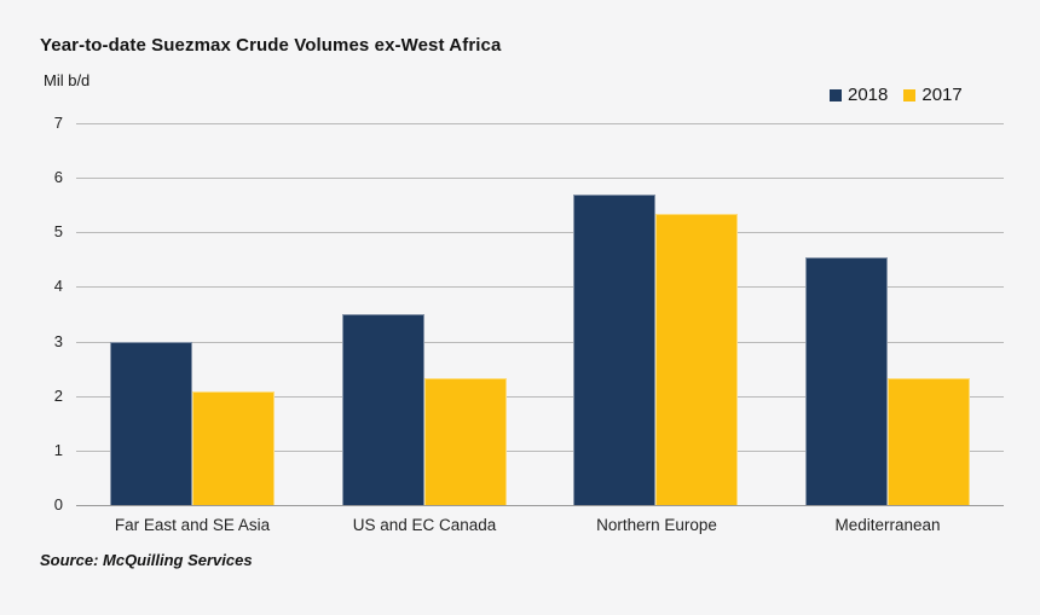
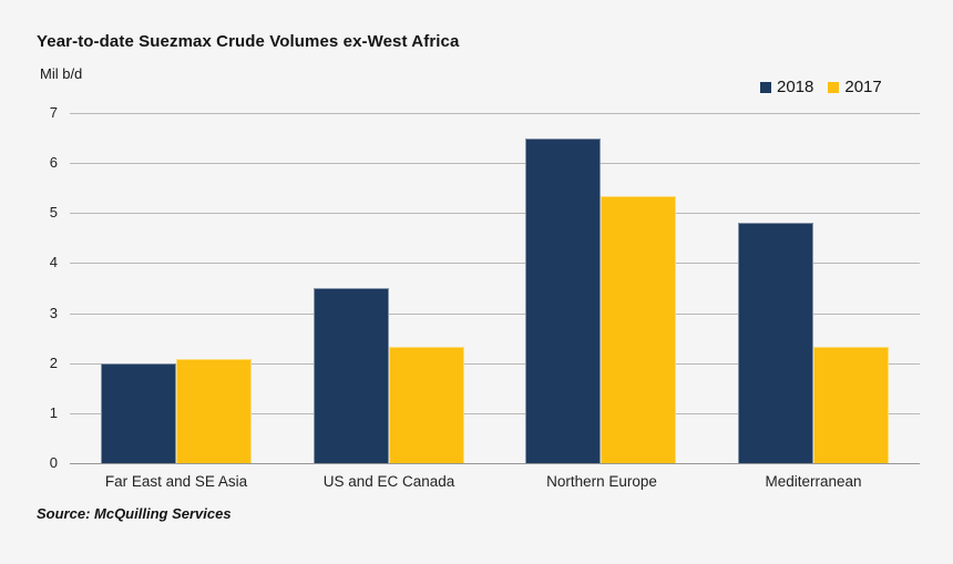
2018/Far East and SE Asia: 3.0 -> 2.0
2018/Northern Europe: 5.7 -> 6.5
2018/Mediterranean: 4.5 -> 4.8
